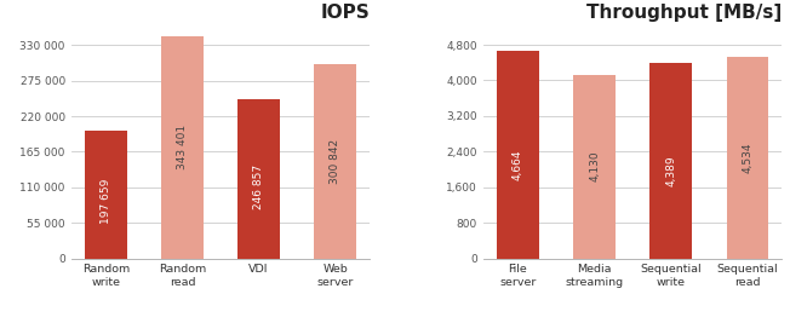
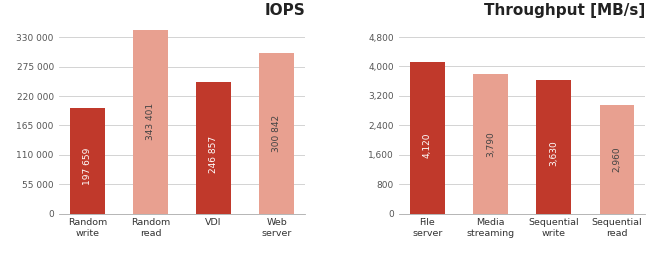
Throughput [MB/s]/File server: 4,664 -> 4,120
Throughput [MB/s]/Media streaming: 4,130 -> 3,790
Throughput [MB/s]/Sequential write: 4,389 -> 3,630
Throughput [MB/s]/Sequential read: 4,534 -> 2,960
